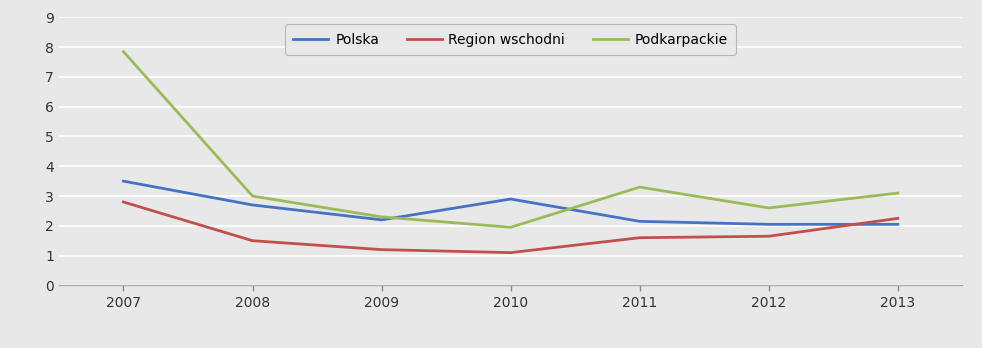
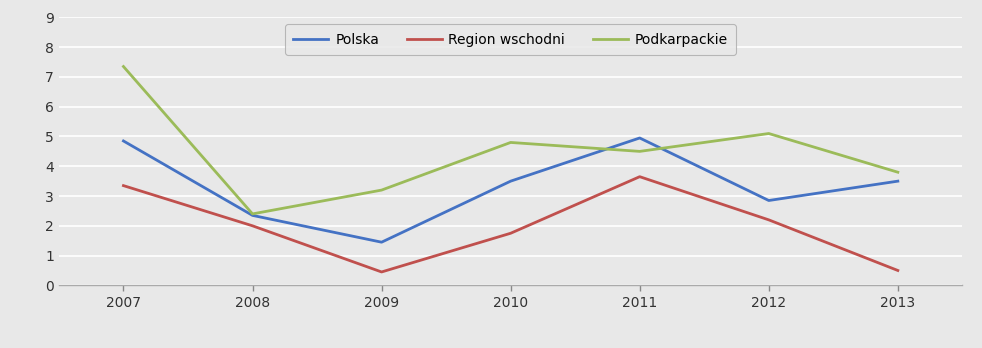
Polska/2007: 3.50 -> 4.85
Region wschodni/2007: 2.80 -> 3.35
Podkarpackie/2007: 7.85 -> 7.35
Polska/2008: 2.70 -> 2.35
Region wschodni/2008: 1.50 -> 2.00
Podkarpackie/2008: 3.00 -> 2.40
Polska/2009: 2.20 -> 1.45
Region wschodni/2009: 1.20 -> 0.45
Podkarpackie/2009: 2.30 -> 3.20
Polska/2010: 2.90 -> 3.50
Region wschodni/2010: 1.10 -> 1.75
Podkarpackie/2010: 1.95 -> 4.80
Polska/2011: 2.15 -> 4.95
Region wschodni/2011: 1.60 -> 3.65
Podkarpackie/2011: 3.30 -> 4.50
Polska/2012: 2.05 -> 2.85
Region wschodni/2012: 1.65 -> 2.20
Podkarpackie/2012: 2.60 -> 5.10
Polska/2013: 2.05 -> 3.50
Region wschodni/2013: 2.25 -> 0.50
Podkarpackie/2013: 3.10 -> 3.80
